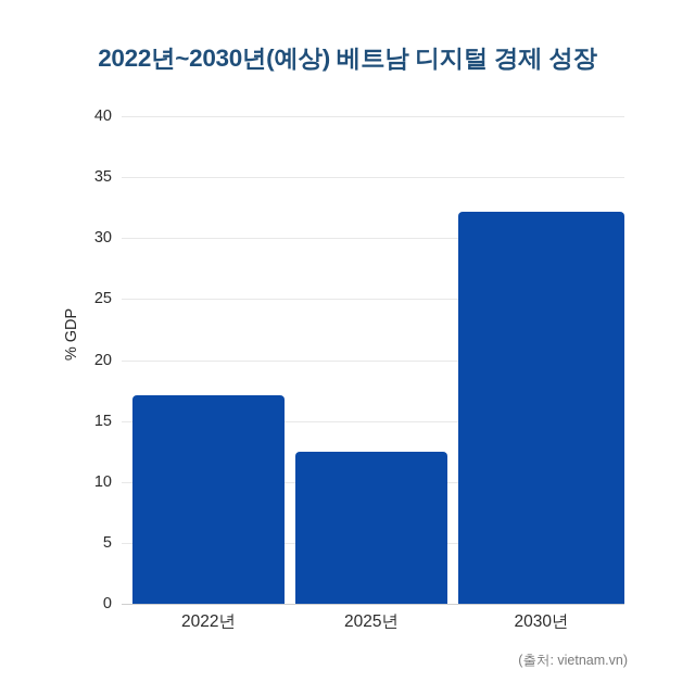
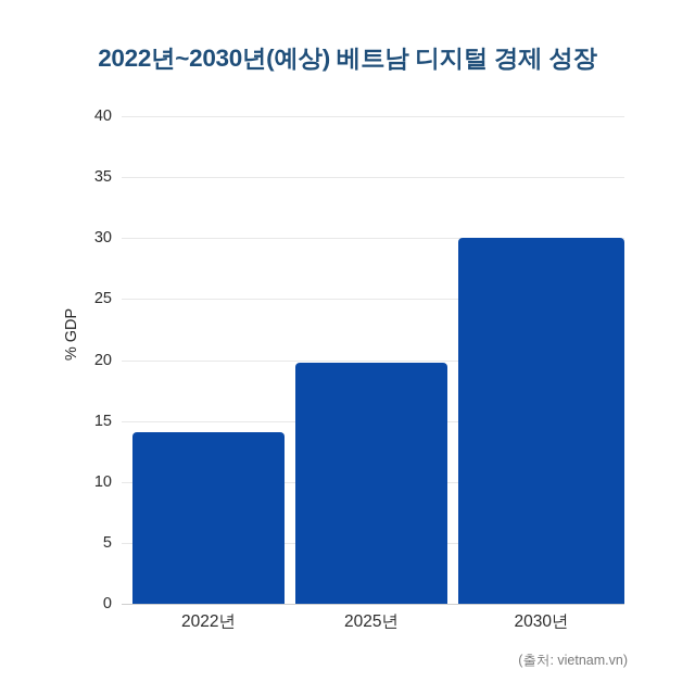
2022년: 17.1 -> 14.1
2025년: 12.5 -> 19.8
2030년: 32.2 -> 30.0
